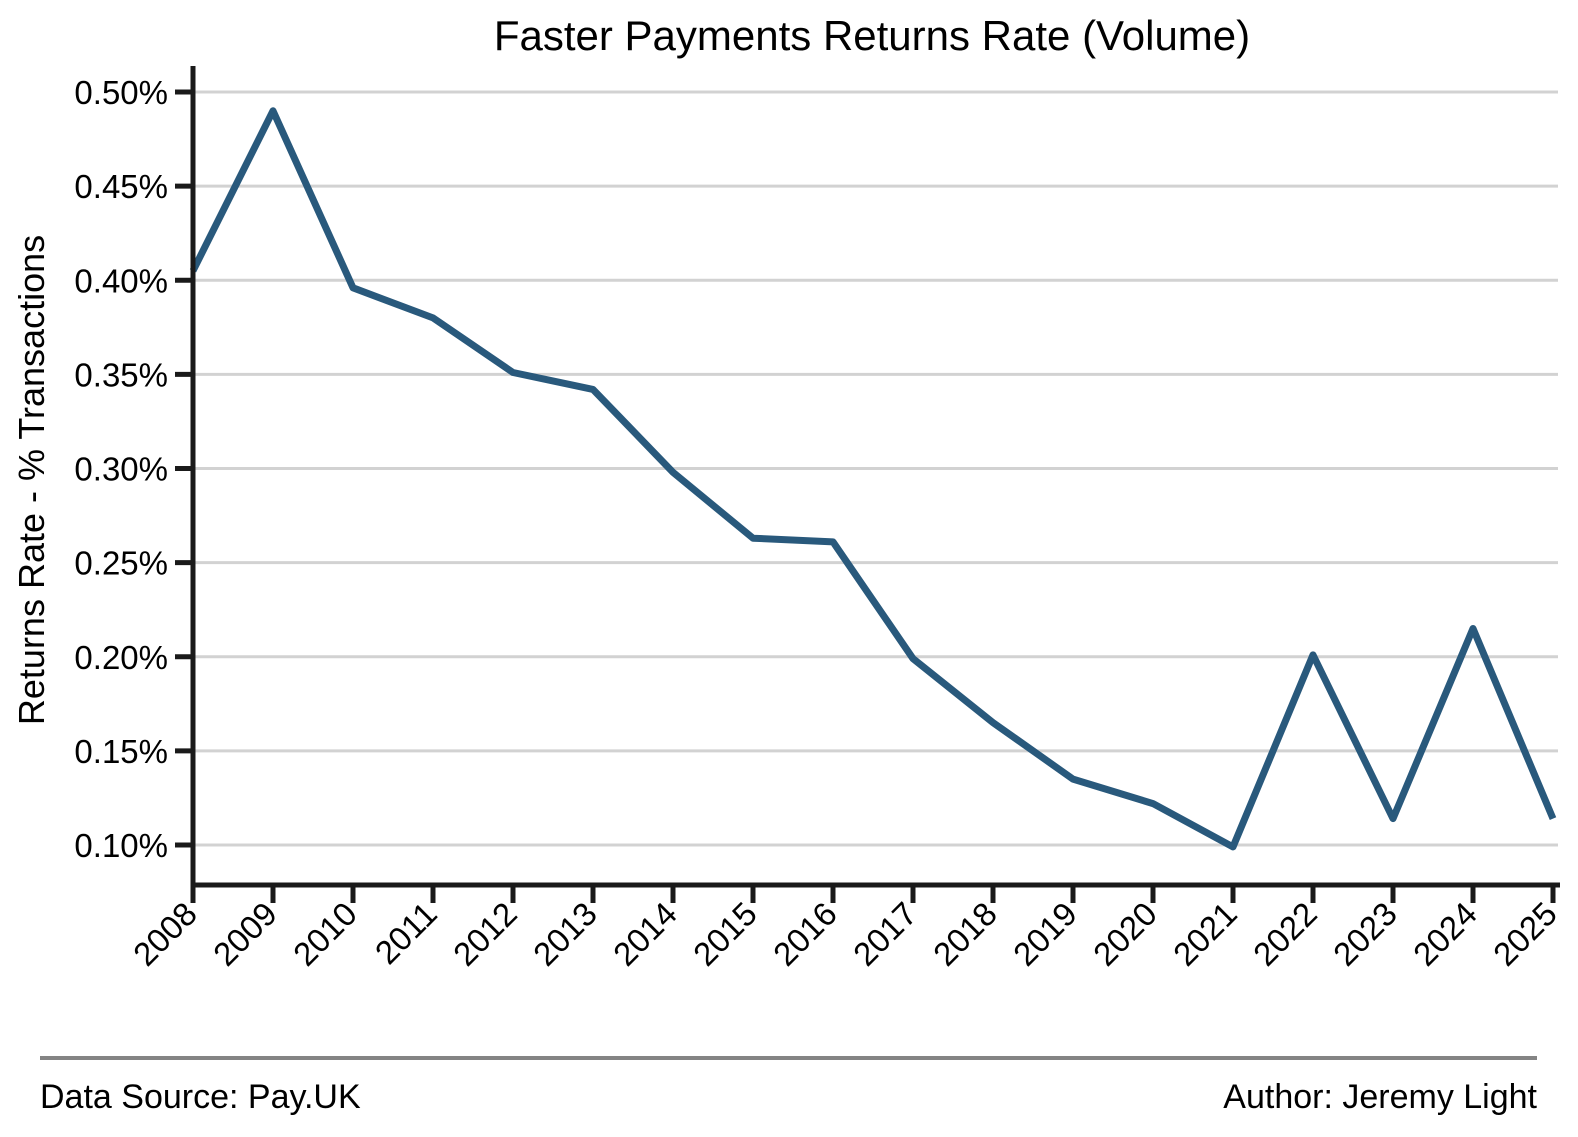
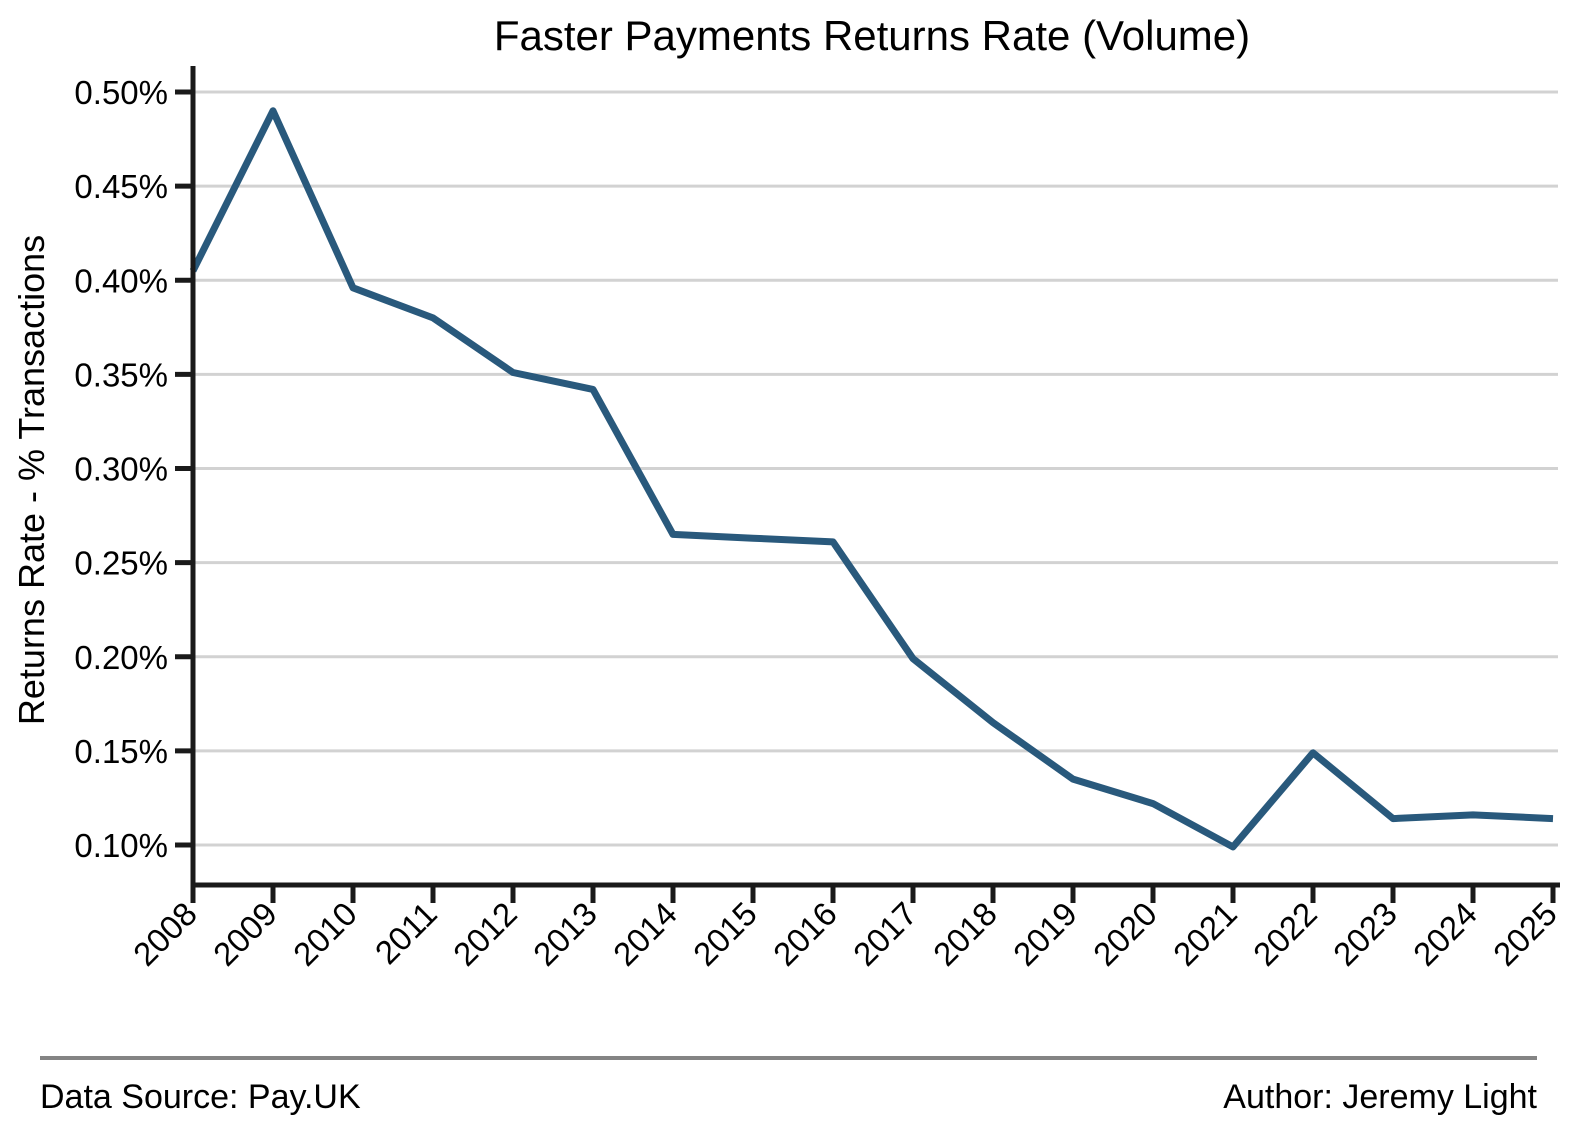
2014: 0.298% -> 0.265%
2022: 0.201% -> 0.149%
2024: 0.215% -> 0.116%
